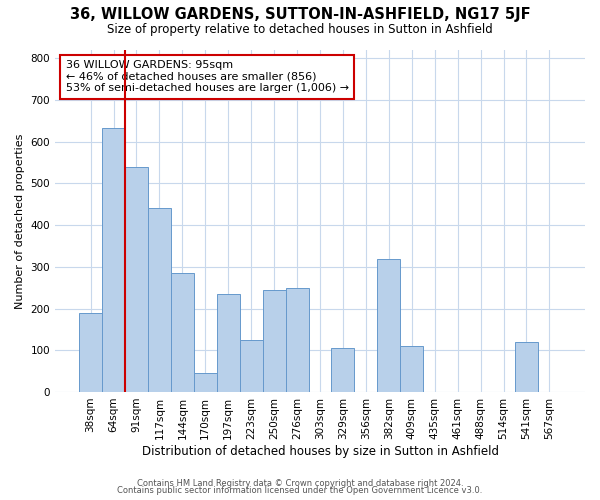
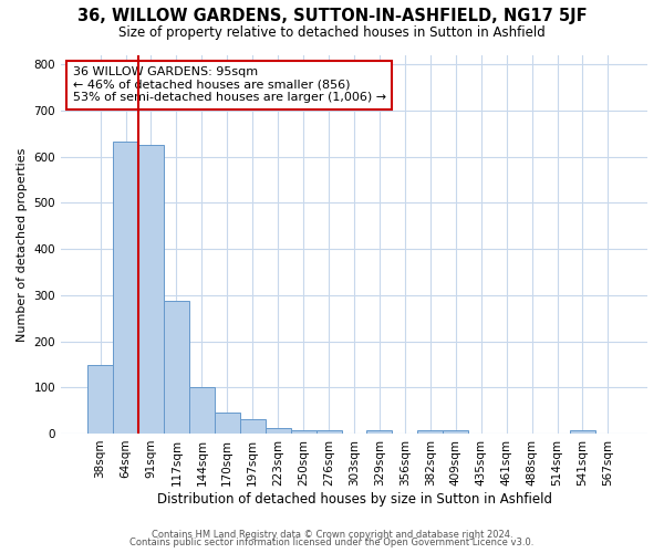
38sqm: 190 -> 148
91sqm: 540 -> 626
117sqm: 440 -> 288
144sqm: 285 -> 101
197sqm: 235 -> 31
223sqm: 125 -> 12
250sqm: 245 -> 8
276sqm: 250 -> 8
329sqm: 105 -> 7
382sqm: 320 -> 7
409sqm: 110 -> 7
541sqm: 120 -> 7
